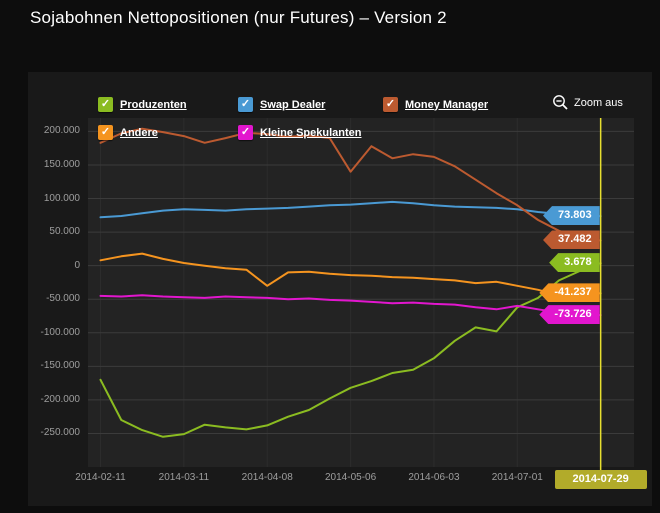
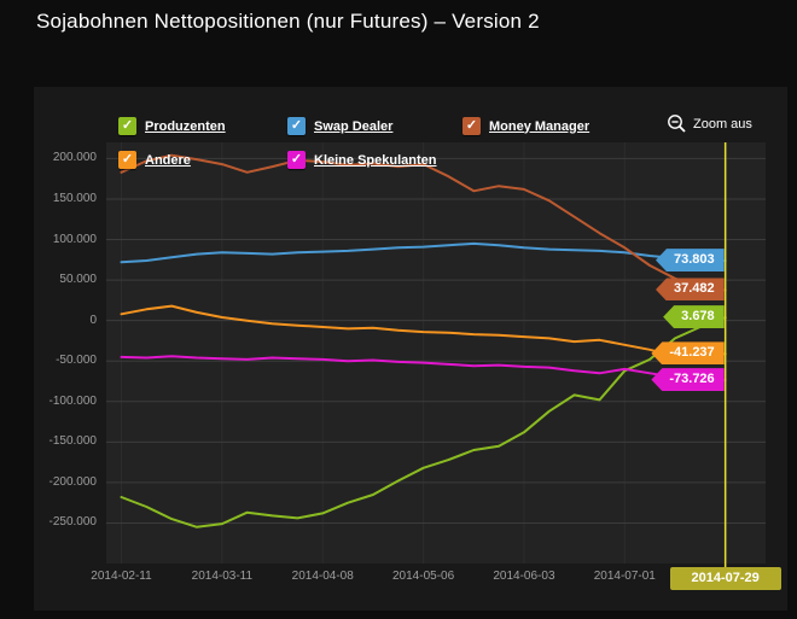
Produzenten/2014-02-11: -170000 -> -220000
Andere/2014-04-08: -30000 -> -10000
Money Manager/2014-05-06: 140000 -> 190000
